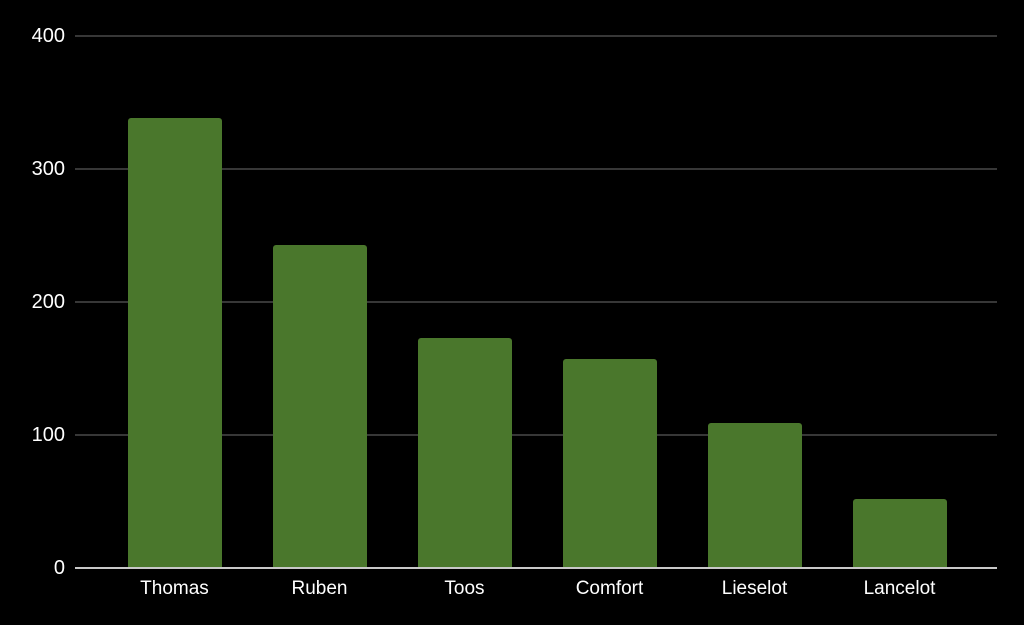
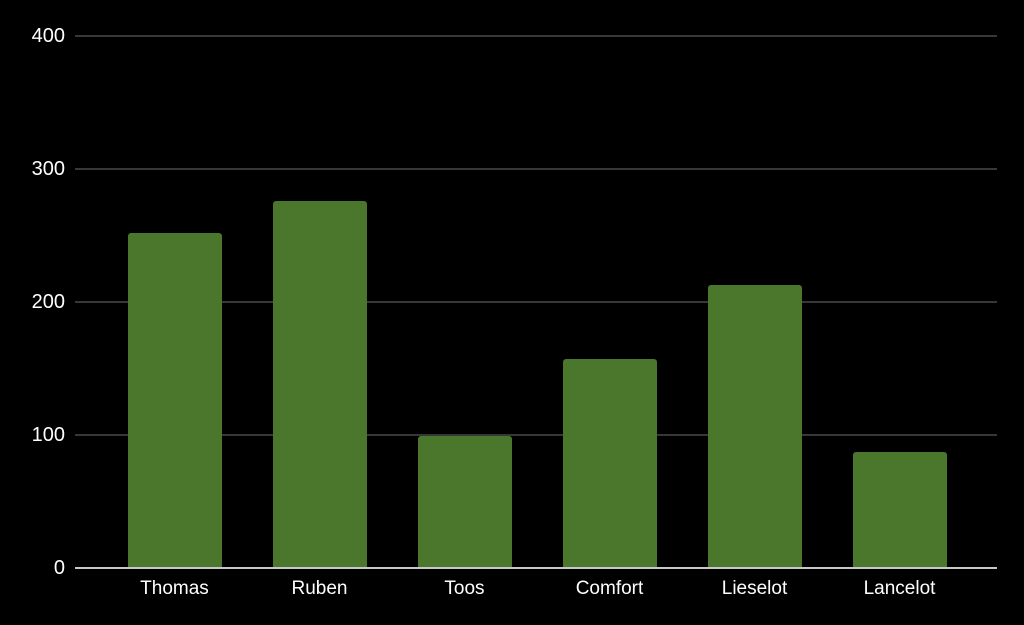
Thomas: 338 -> 252
Ruben: 243 -> 276
Toos: 173 -> 99
Lieselot: 109 -> 213
Lancelot: 52 -> 87
